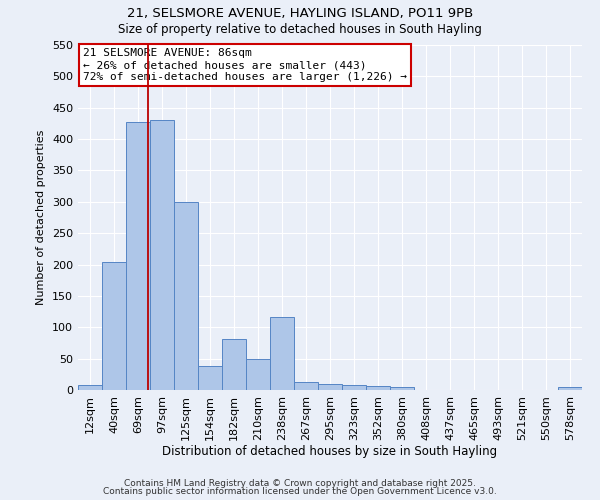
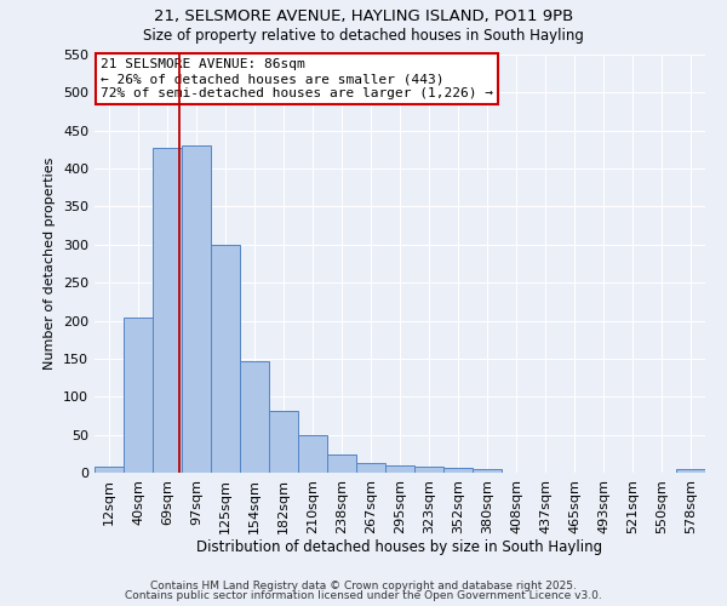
154sqm: 38 -> 147
238sqm: 116 -> 24
